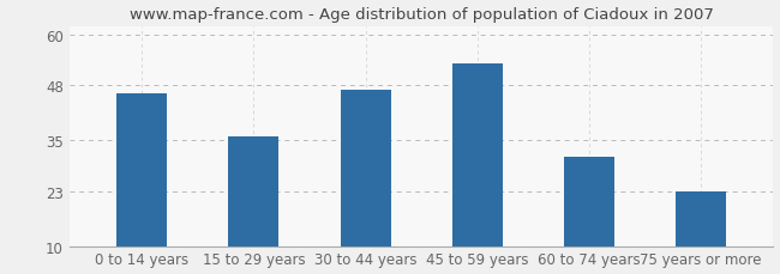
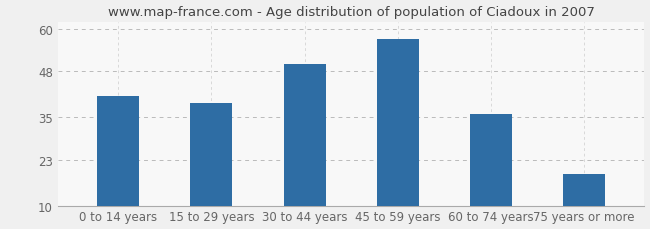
0 to 14 years: 46 -> 41
15 to 29 years: 36 -> 39
30 to 44 years: 47 -> 50
45 to 59 years: 53 -> 57
60 to 74 years: 31 -> 36
75 years or more: 23 -> 19
